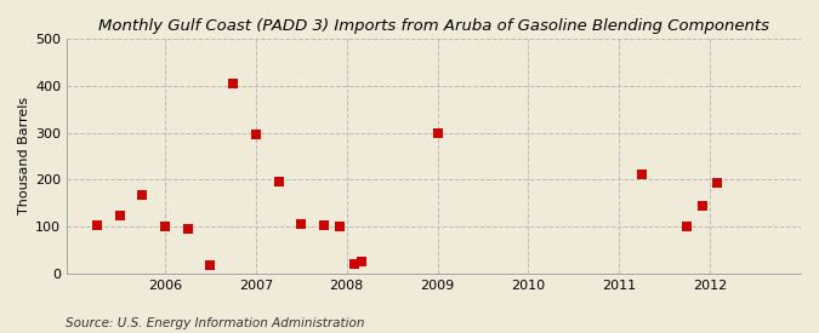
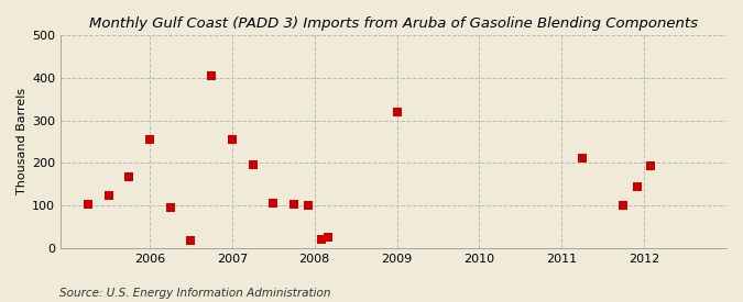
2006: 100 -> 255
2007: 296 -> 255
2009: 300 -> 320
